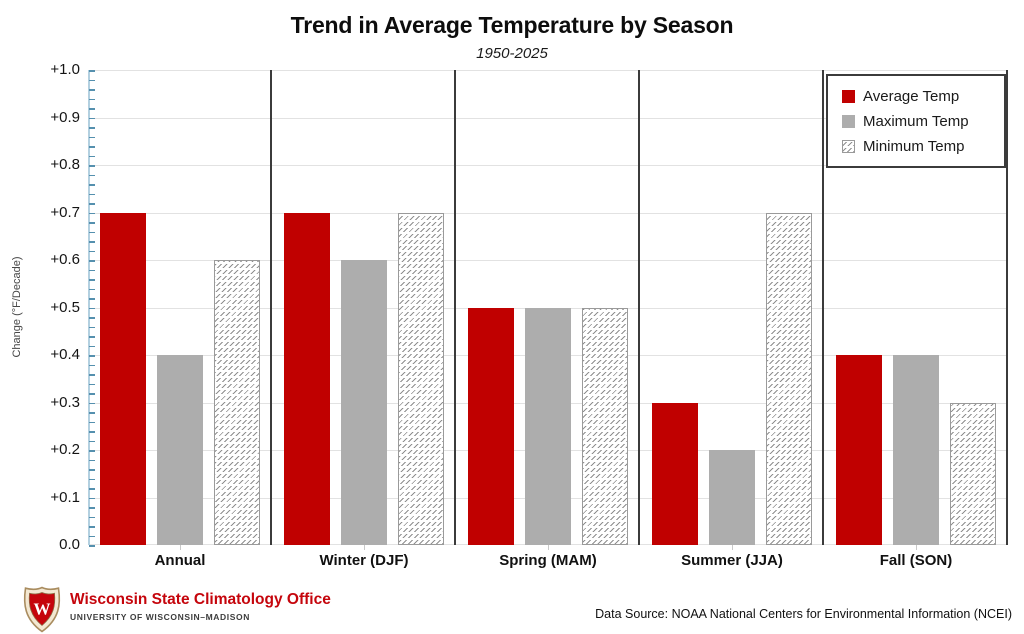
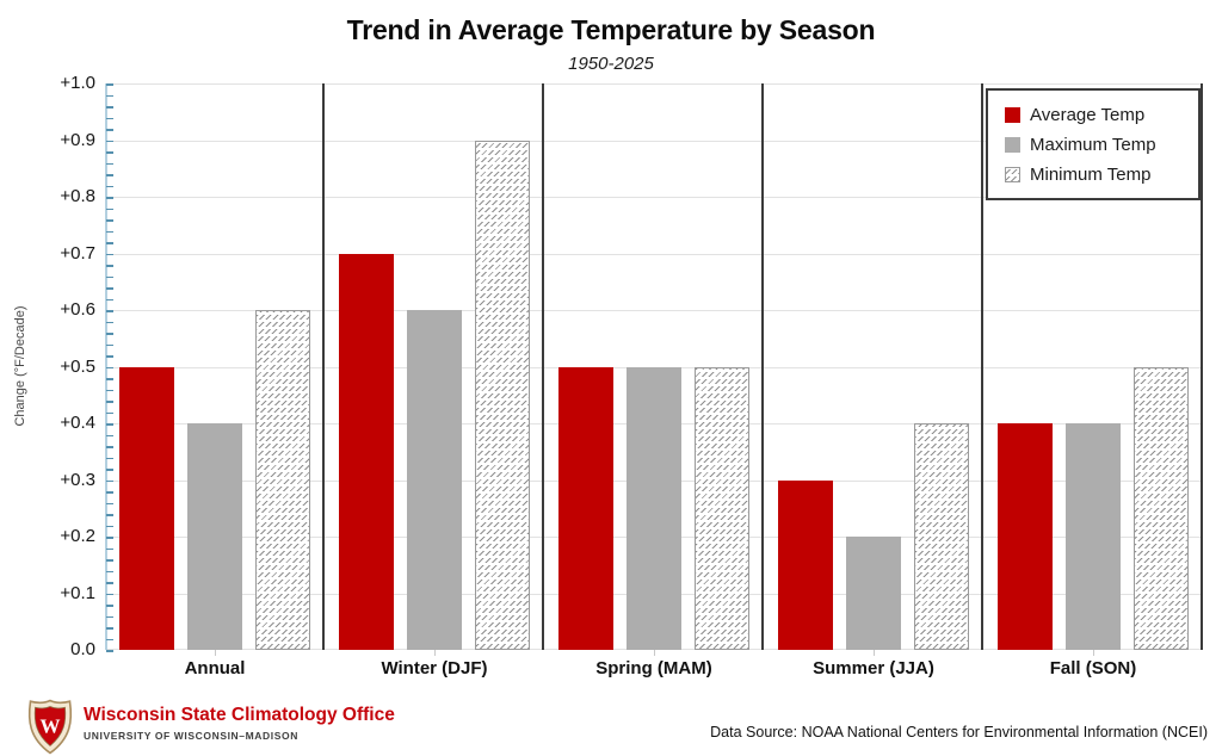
Average Temp/Annual: 0.7 -> 0.5
Minimum Temp/Winter (DJF): 0.7 -> 0.9
Minimum Temp/Summer (JJA): 0.7 -> 0.4
Minimum Temp/Fall (SON): 0.3 -> 0.5
